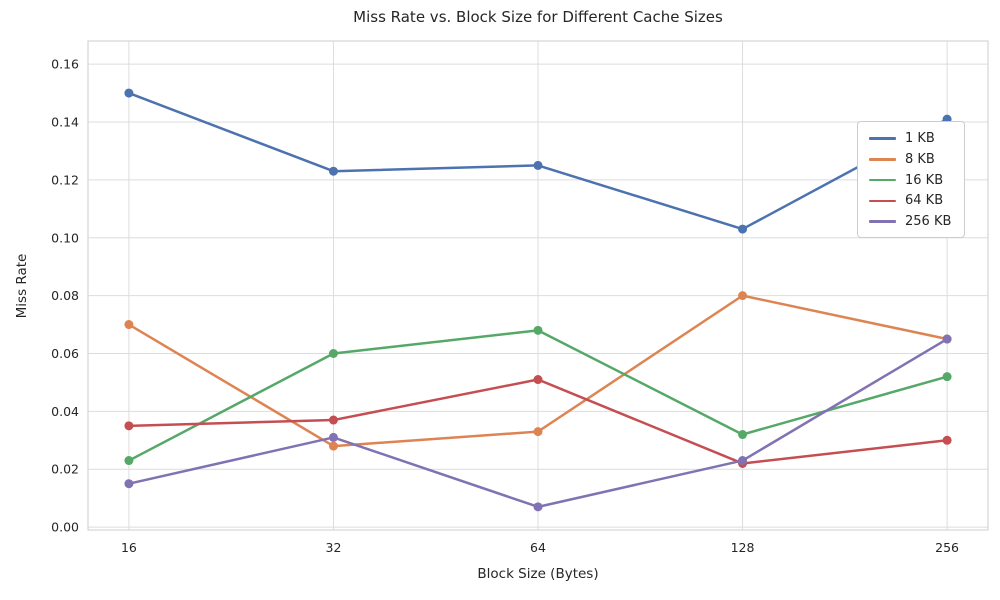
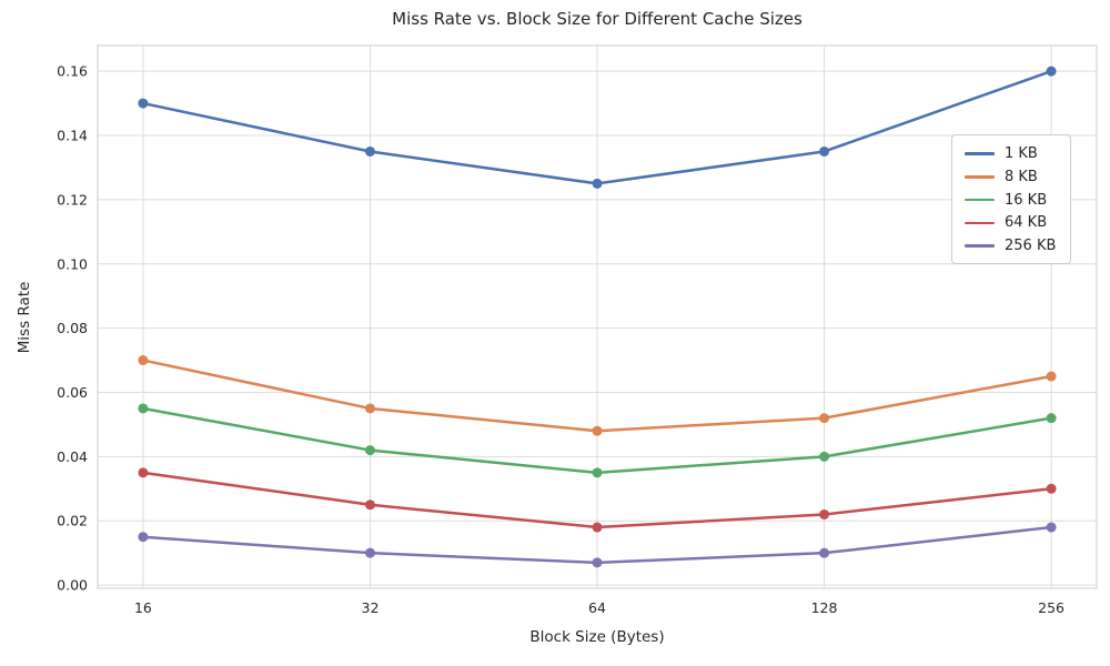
16 KB/16: 0.023 -> 0.055
1 KB/32: 0.123 -> 0.135
8 KB/32: 0.028 -> 0.055
16 KB/32: 0.060 -> 0.042
64 KB/32: 0.037 -> 0.025
256 KB/32: 0.031 -> 0.010
8 KB/64: 0.033 -> 0.048
16 KB/64: 0.068 -> 0.035
64 KB/64: 0.051 -> 0.018
1 KB/128: 0.103 -> 0.135
8 KB/128: 0.080 -> 0.052
16 KB/128: 0.032 -> 0.040
256 KB/128: 0.023 -> 0.010
1 KB/256: 0.141 -> 0.160
256 KB/256: 0.065 -> 0.018
